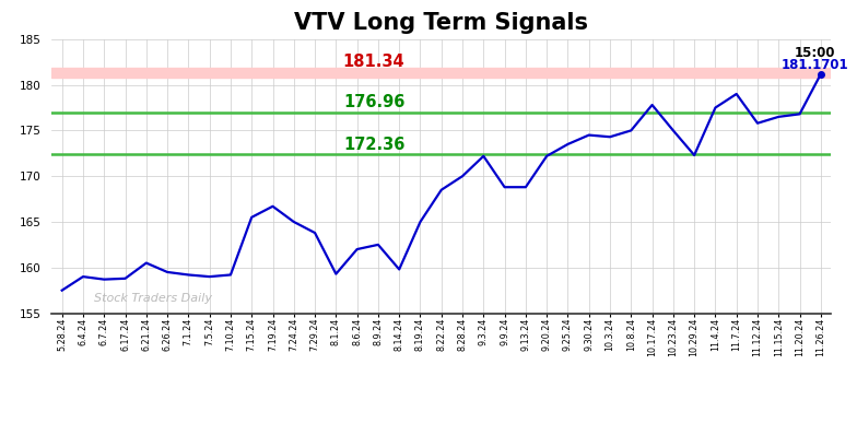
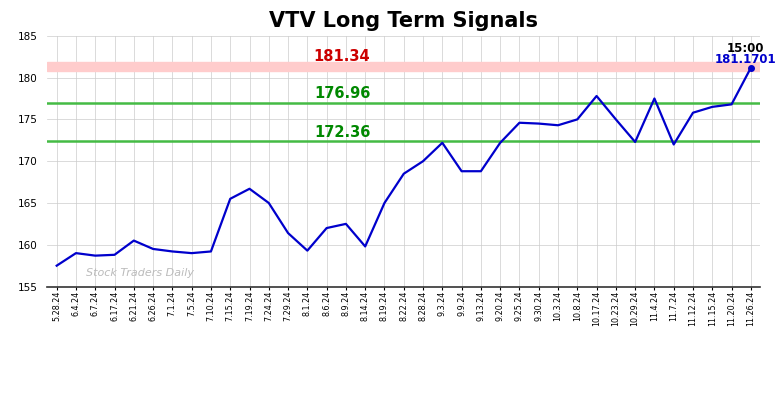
7.29.24: 163.8 -> 161.4
9.25.24: 173.5 -> 174.6
11.7.24: 179.0 -> 172.0
